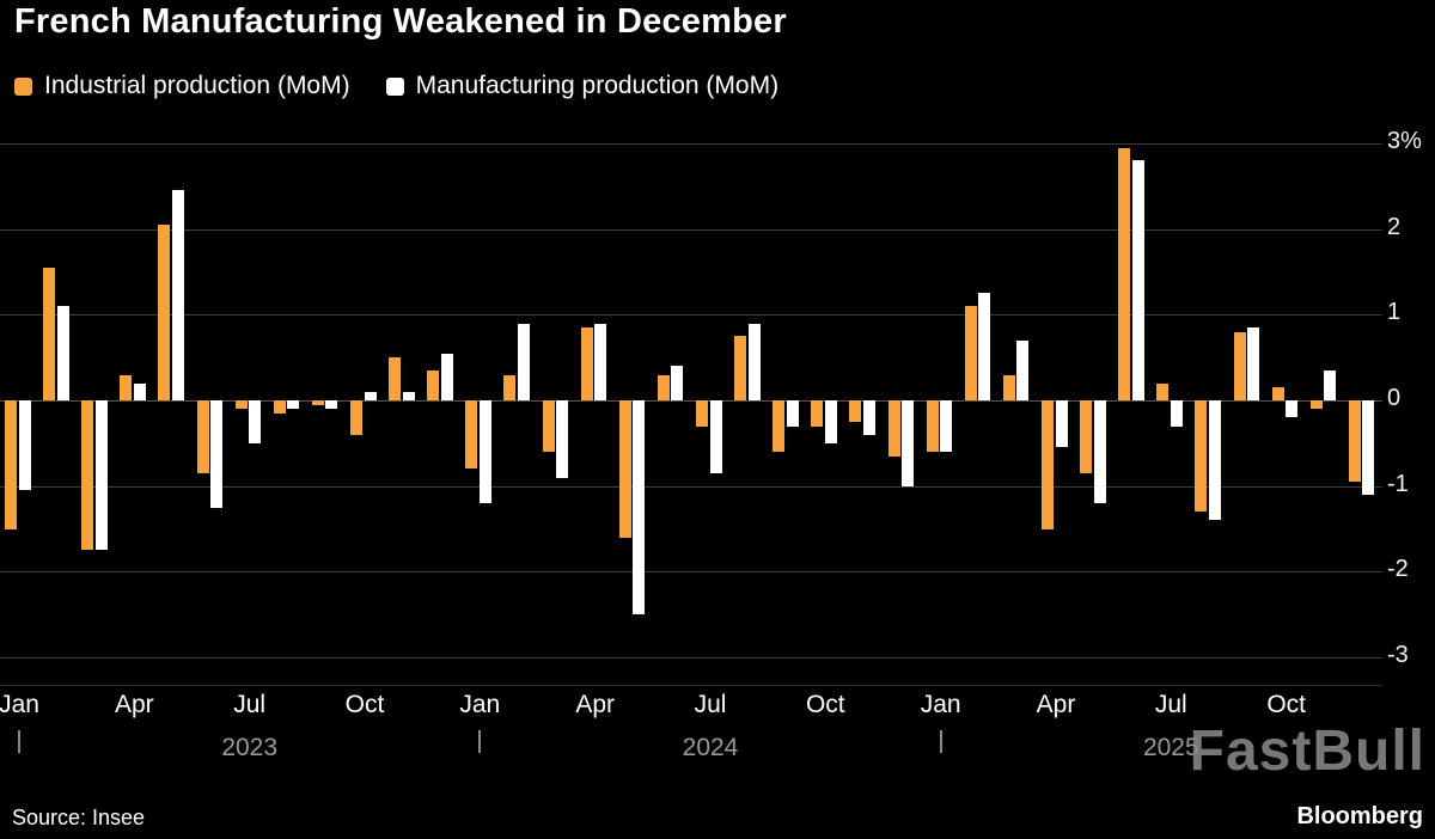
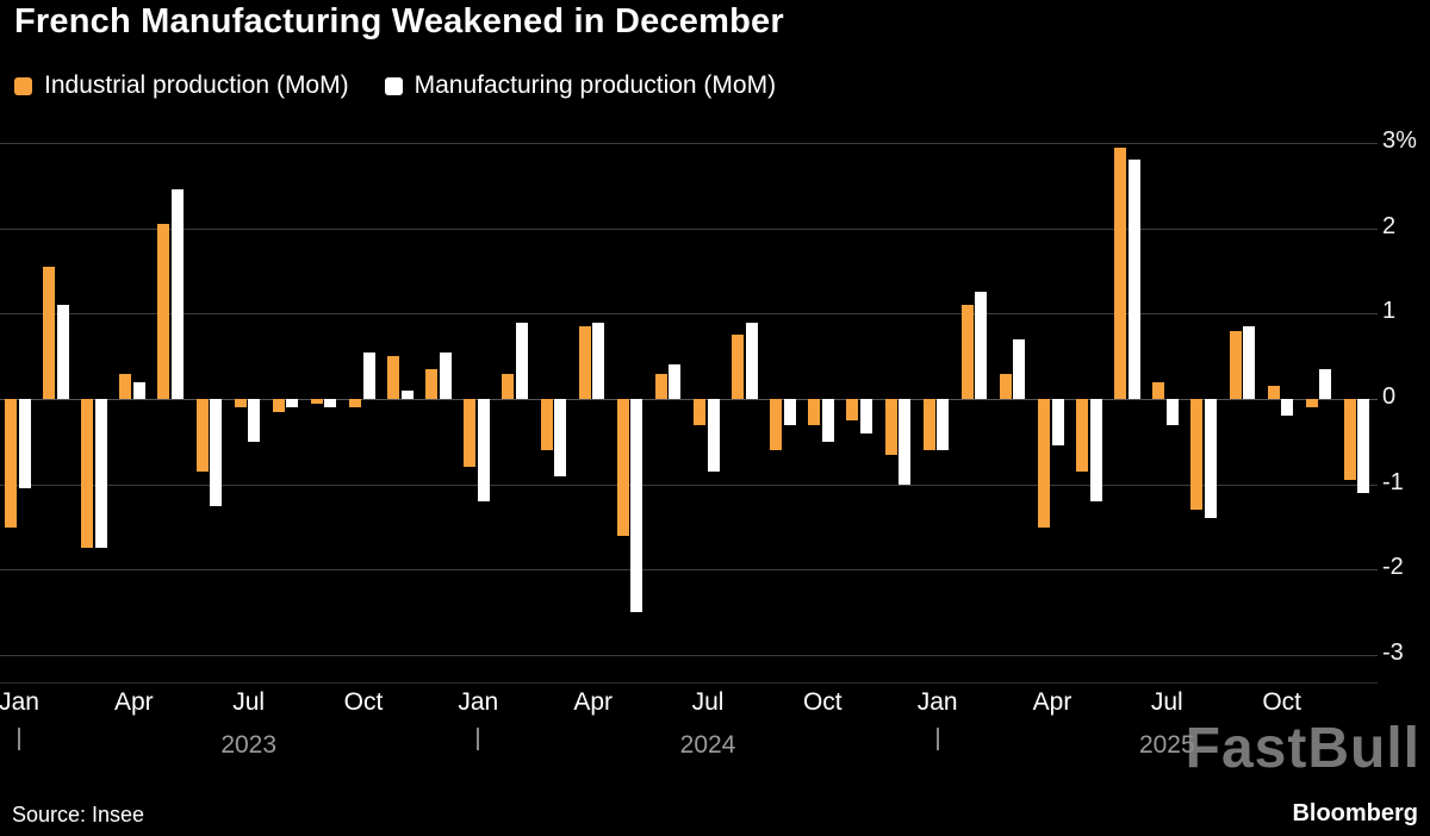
Industrial production (MoM)/Oct 2023: -0.4% -> -0.1%
Manufacturing production (MoM)/Oct 2023: 0.1% -> 0.6%
